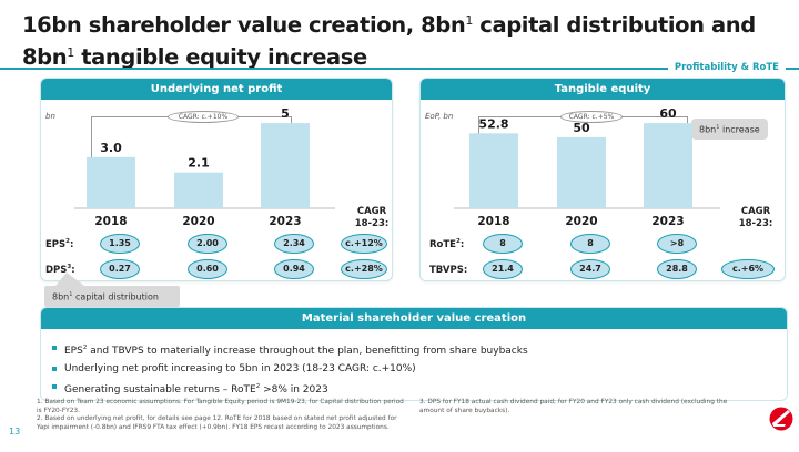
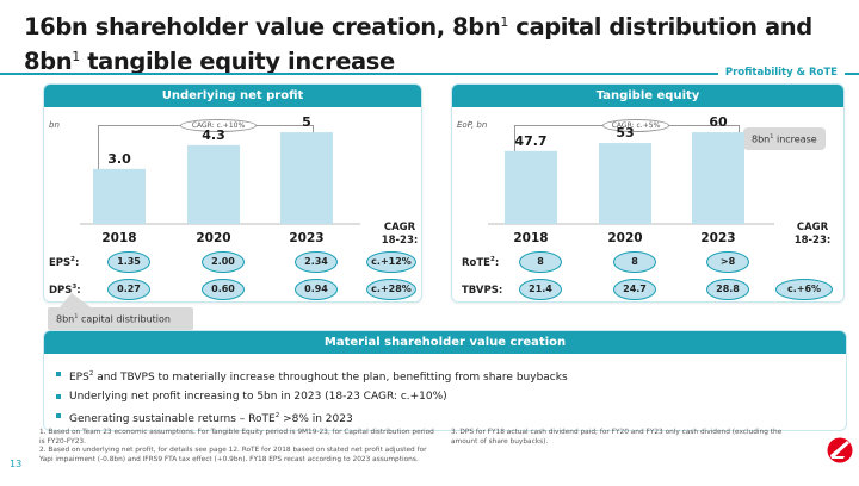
Underlying net profit/2020: 2.1 -> 4.3
Tangible equity/2018: 52.8 -> 47.7
Tangible equity/2020: 50 -> 53
